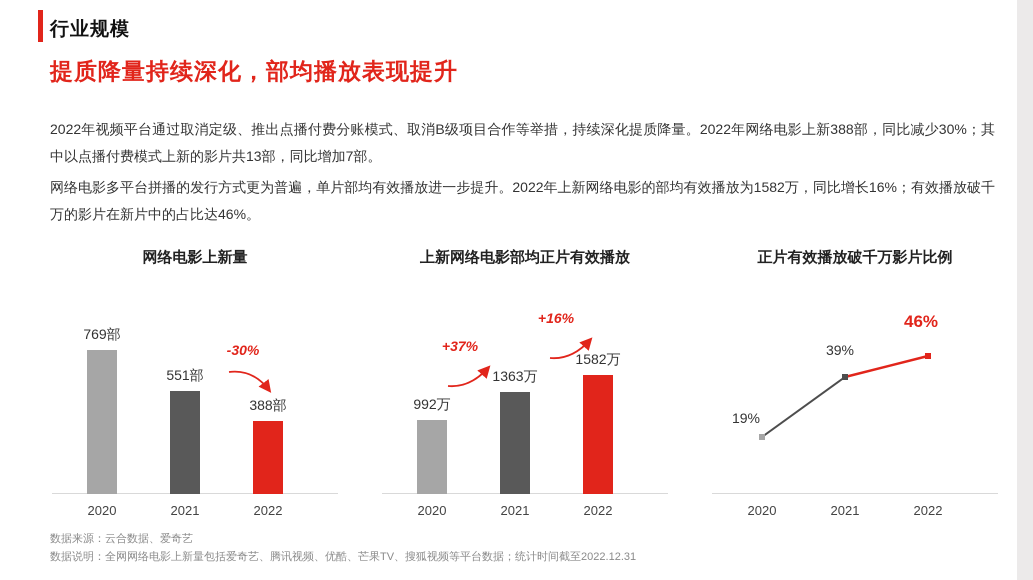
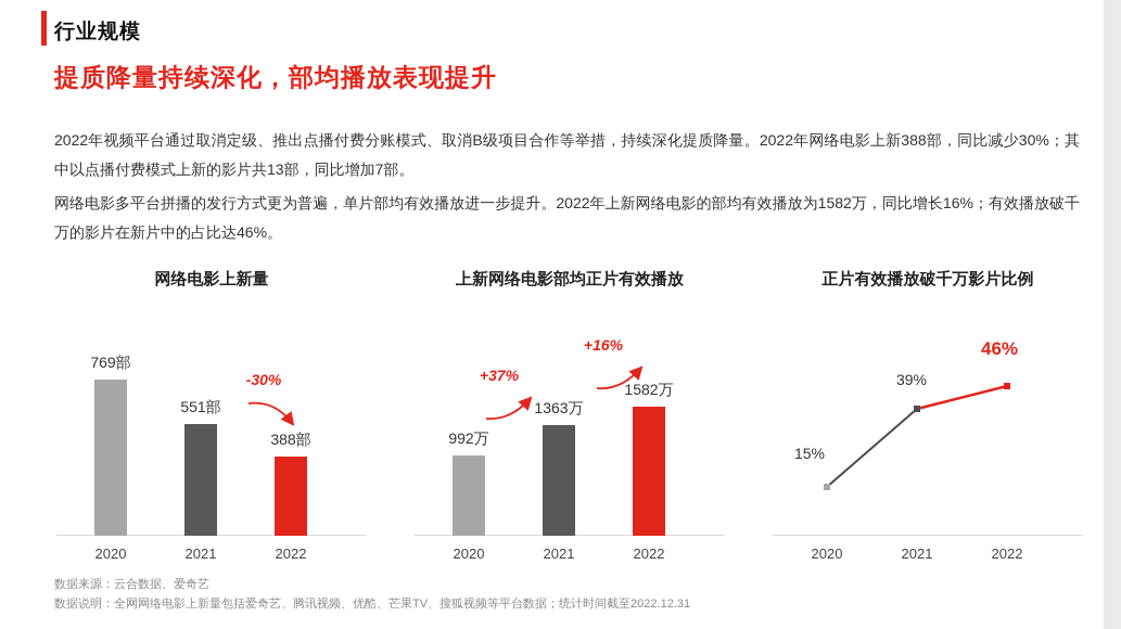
正片有效播放破千万影片比例/2020: 19% -> 15%
